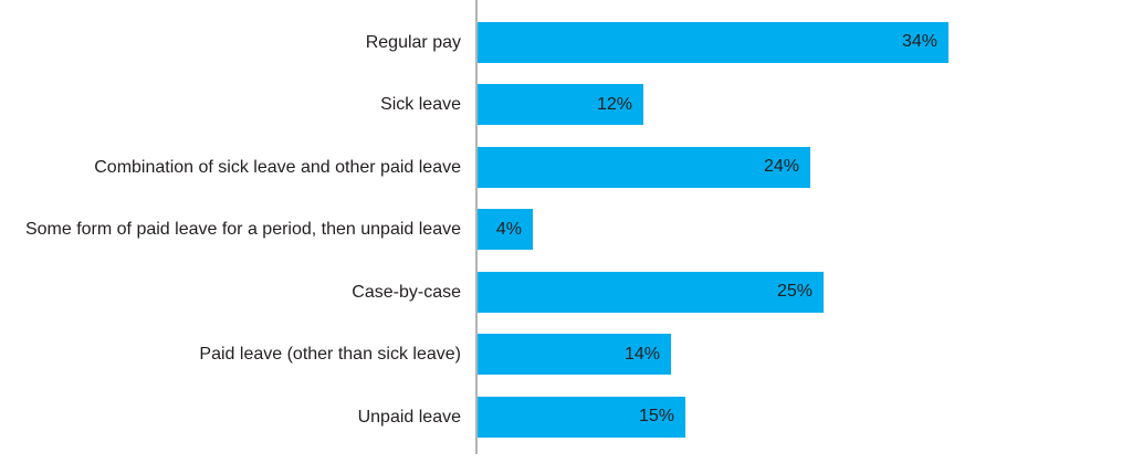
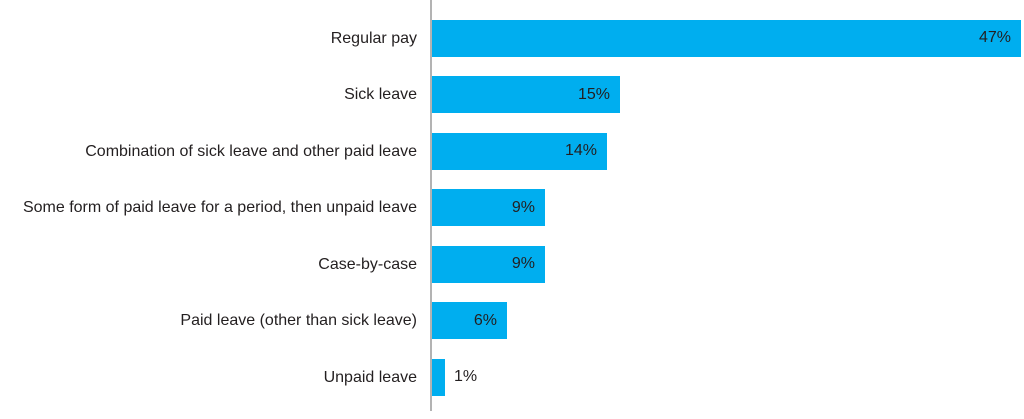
Regular pay: 34% -> 47%
Sick leave: 12% -> 15%
Combination of sick leave and other paid leave: 24% -> 14%
Some form of paid leave for a period, then unpaid leave: 4% -> 9%
Case-by-case: 25% -> 9%
Paid leave (other than sick leave): 14% -> 6%
Unpaid leave: 15% -> 1%
